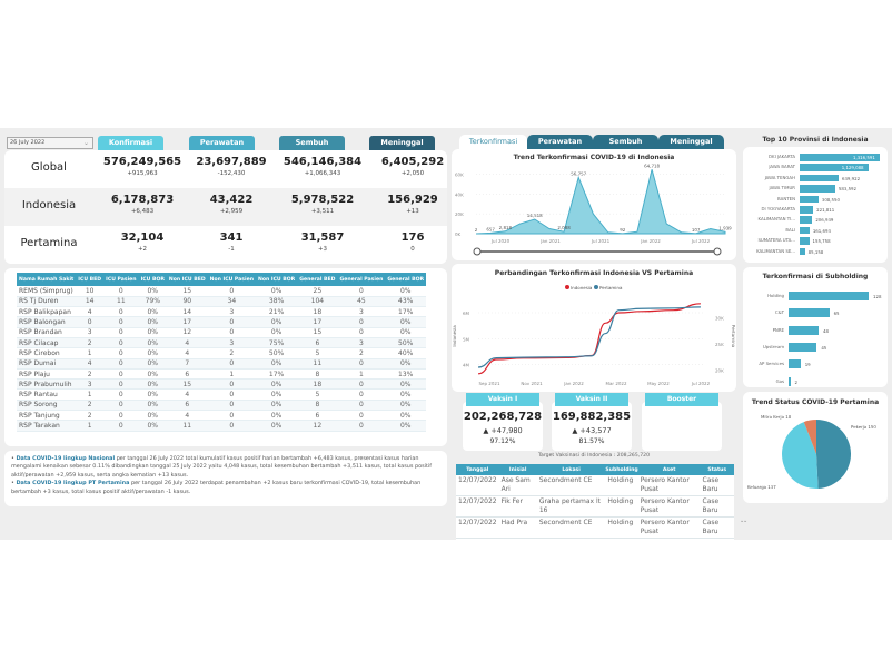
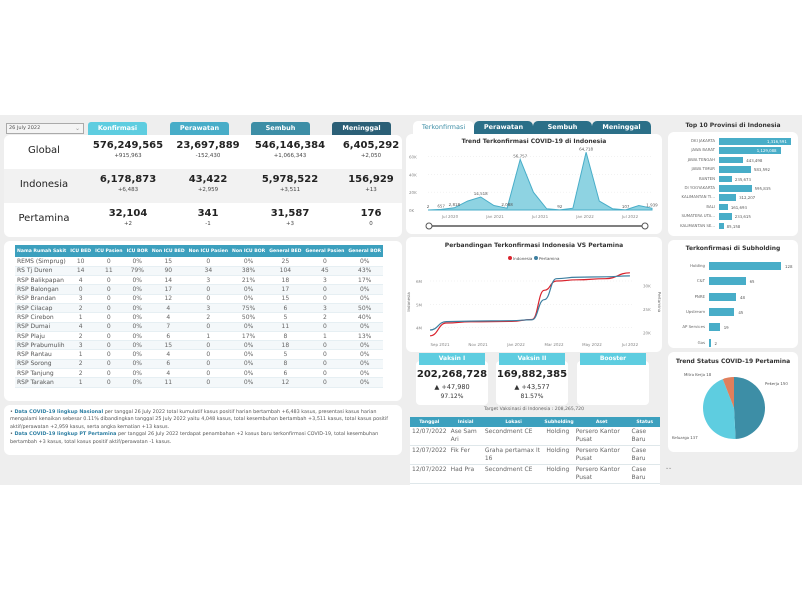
Top 10 Provinsi di Indonesia/JAWA TENGAH: 639,922 -> 443,498
Top 10 Provinsi di Indonesia/BANTEN: 308,550 -> 235,673
Top 10 Provinsi di Indonesia/DI YOGYAKARTA: 221,811 -> 595,835
Top 10 Provinsi di Indonesia/KALIMANTAN TI...: 206,939 -> 312,207
Top 10 Provinsi di Indonesia/SUMATERA UTA...: 155,758 -> 233,615
